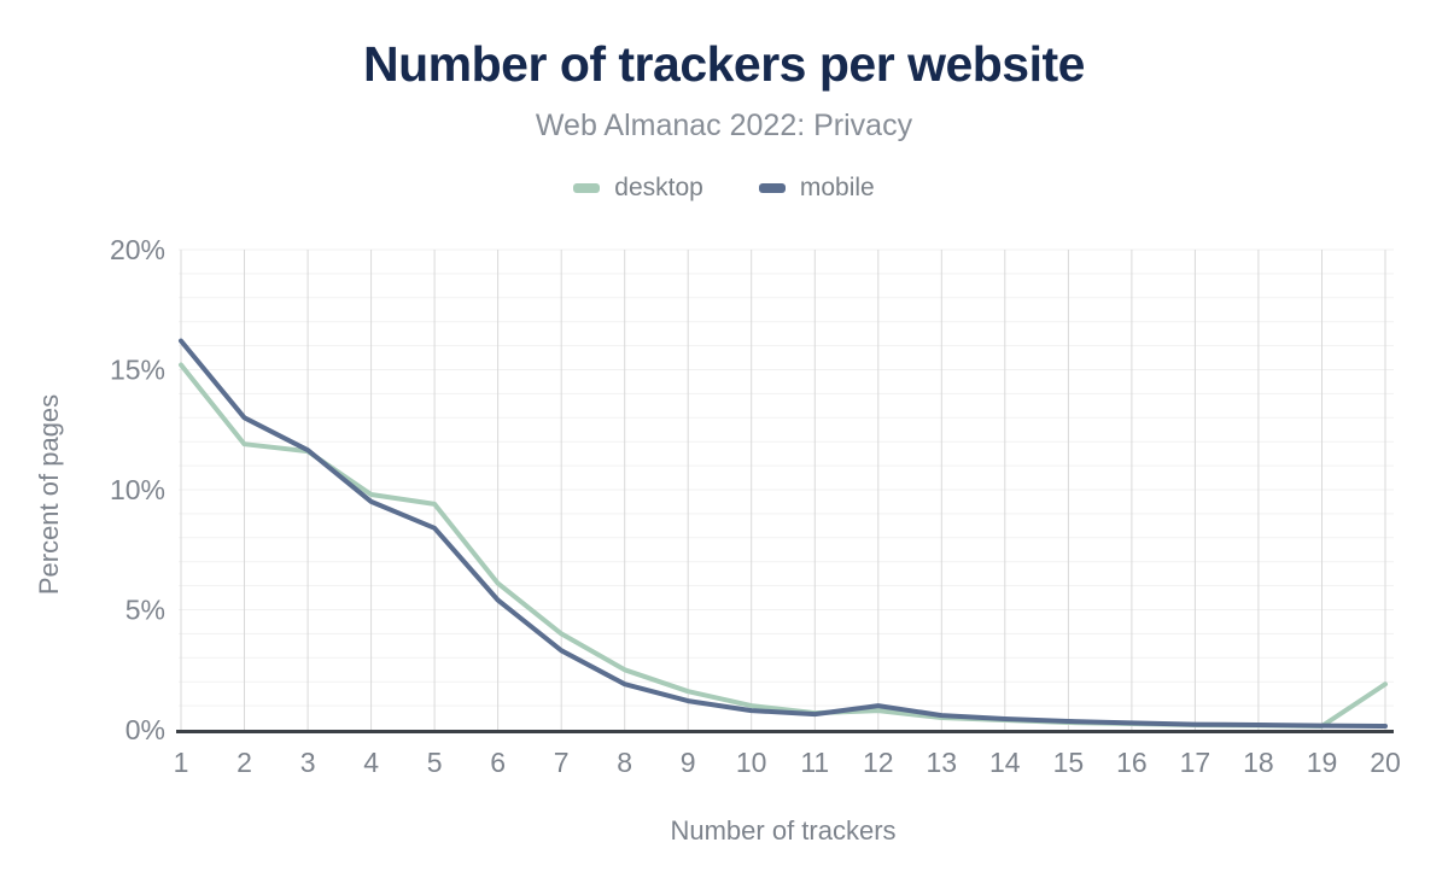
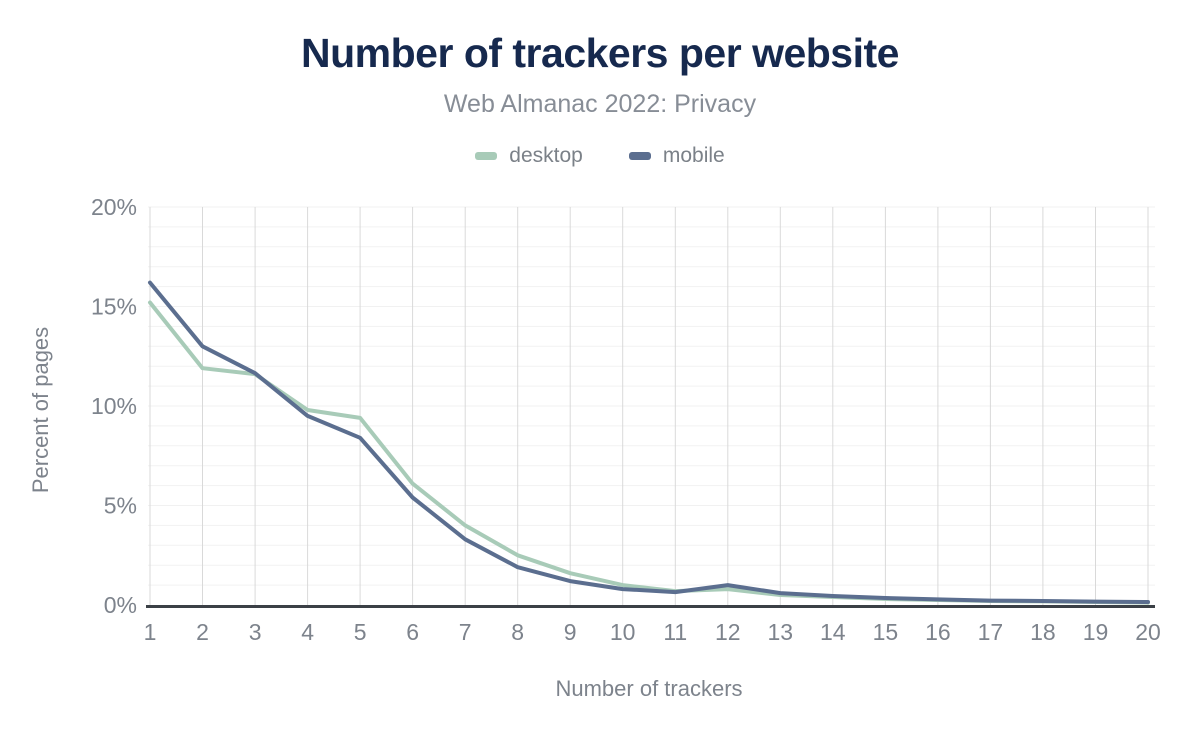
desktop/20: 1.9% -> 0.1%
